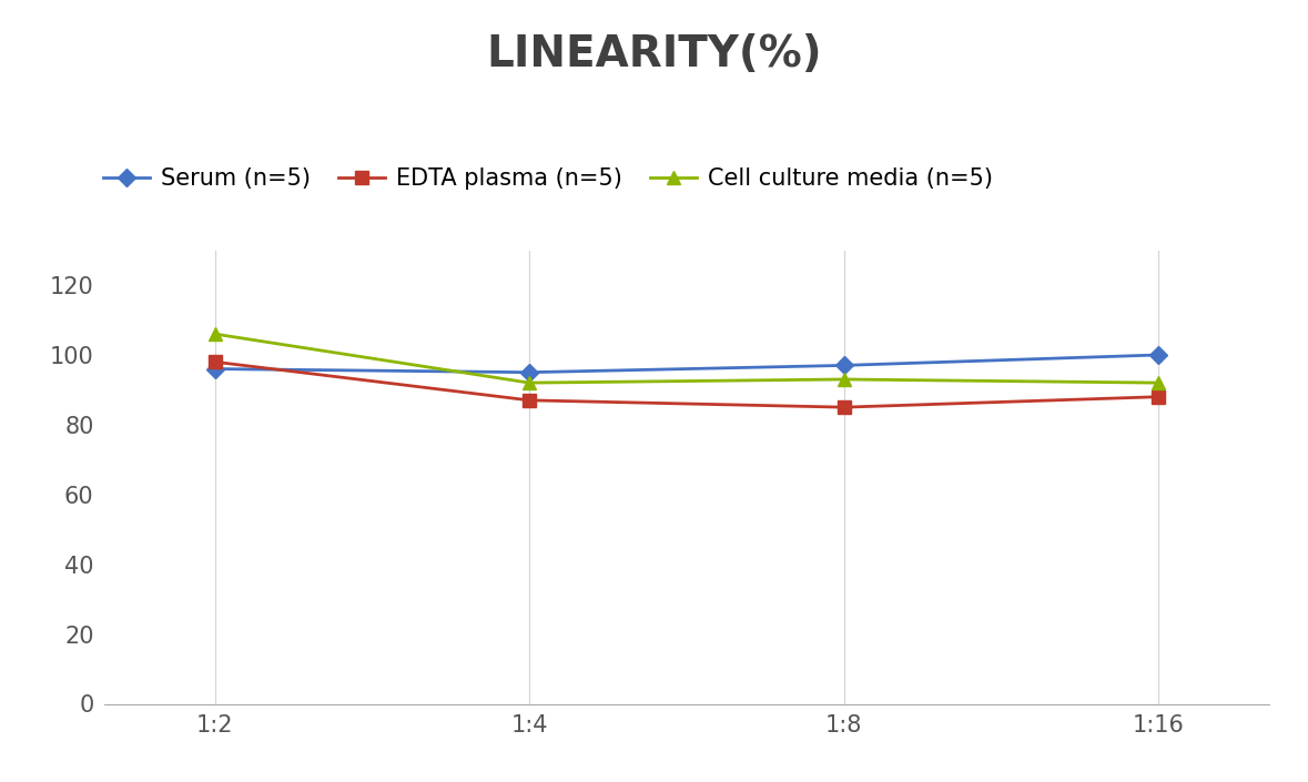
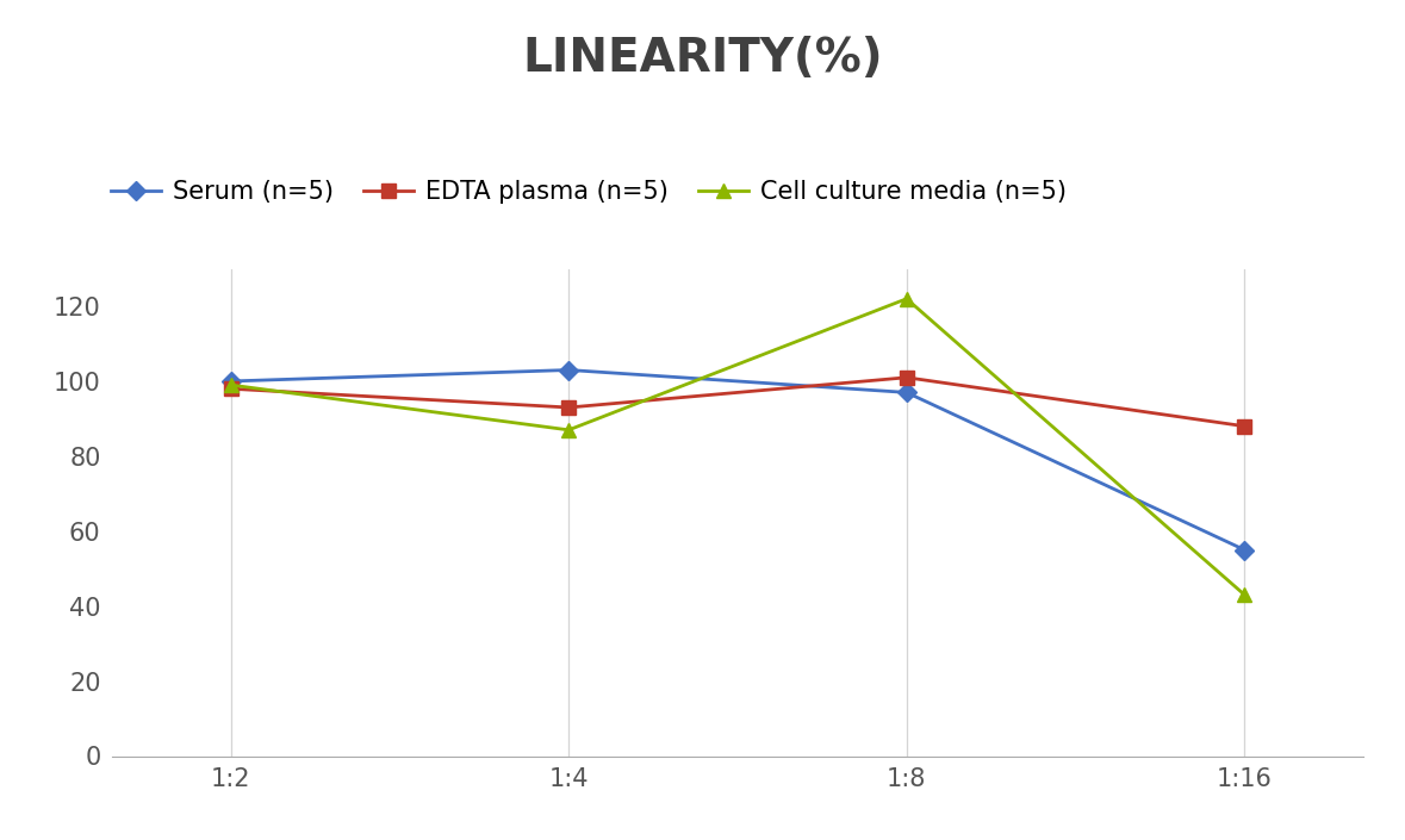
Serum (n=5)/1:2: 96 -> 100
Cell culture media (n=5)/1:2: 106 -> 99
Serum (n=5)/1:4: 95 -> 103
EDTA plasma (n=5)/1:4: 87 -> 93
Cell culture media (n=5)/1:4: 92 -> 87
EDTA plasma (n=5)/1:8: 85 -> 101
Cell culture media (n=5)/1:8: 93 -> 122
Serum (n=5)/1:16: 100 -> 55
Cell culture media (n=5)/1:16: 92 -> 43
